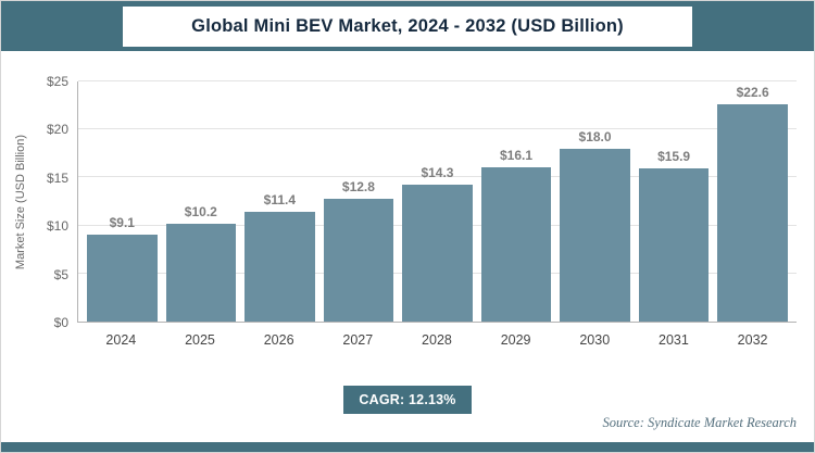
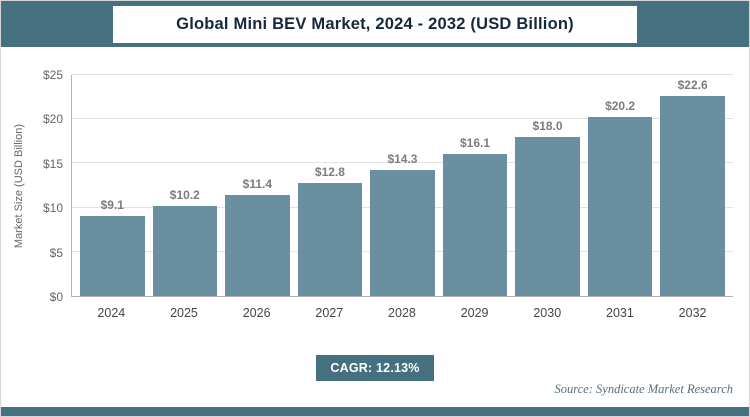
2031: $15.9 -> $20.2
